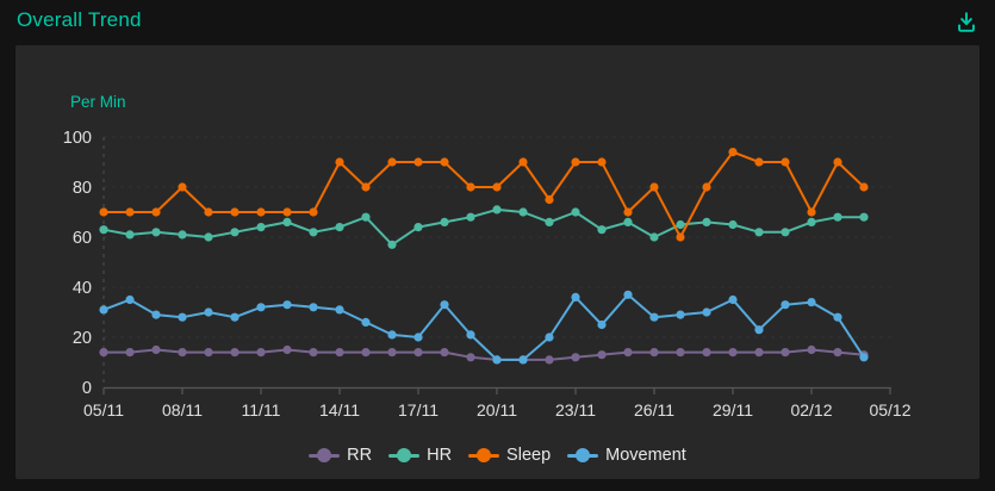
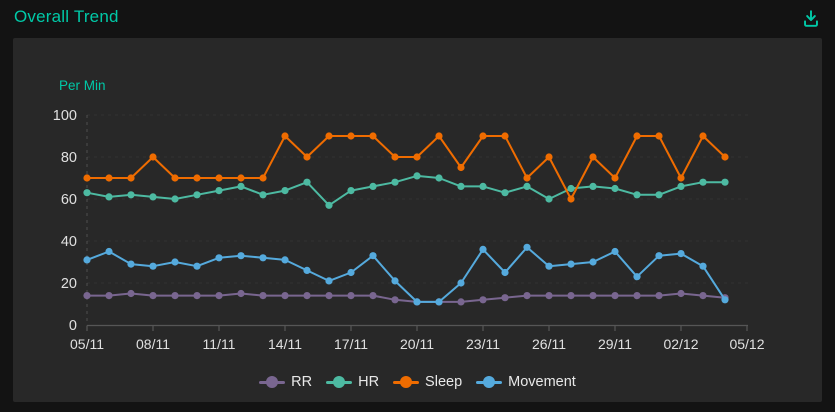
Movement/17/11: 20 -> 25
HR/23/11: 70 -> 66
Sleep/29/11: 94 -> 70
